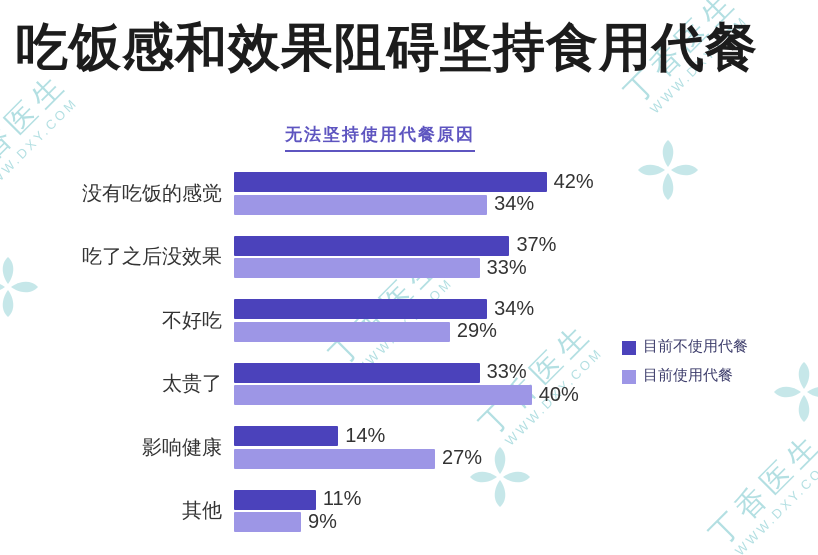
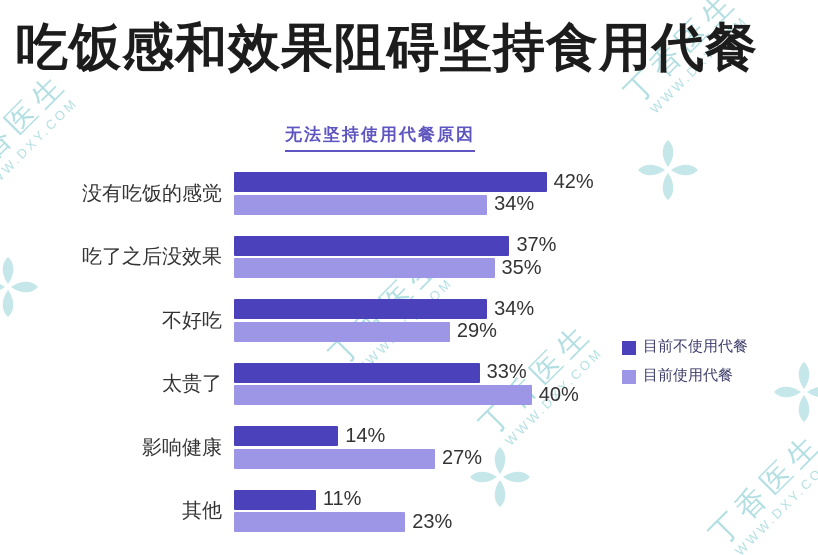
目前使用代餐/吃了之后没效果: 33% -> 35%
目前使用代餐/其他: 9% -> 23%
